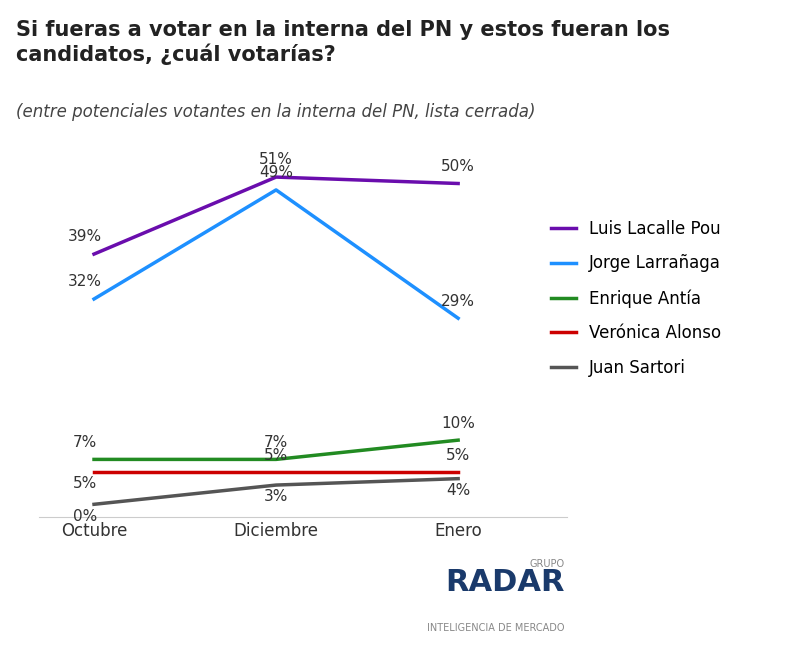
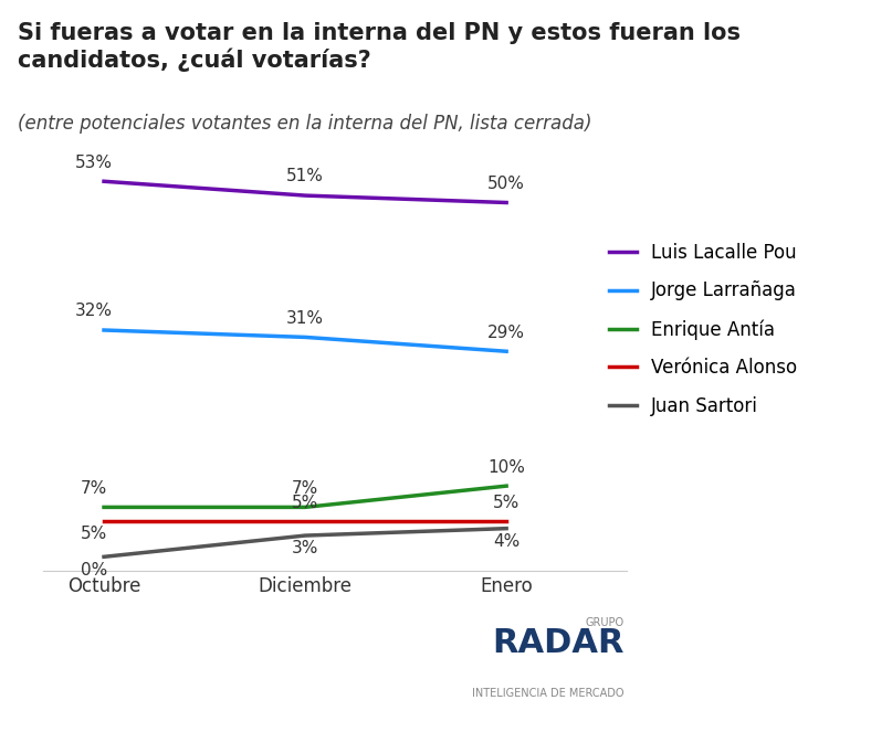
Luis Lacalle Pou/Octubre: 39% -> 53%
Jorge Larrañaga/Diciembre: 49% -> 31%
